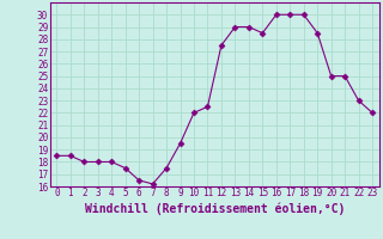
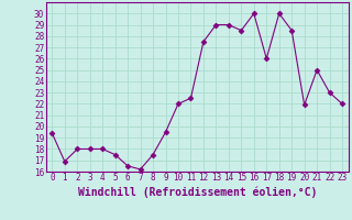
0: 18.5 -> 19.4
1: 18.5 -> 16.9
17: 30.0 -> 26.0
20: 25.0 -> 21.9
